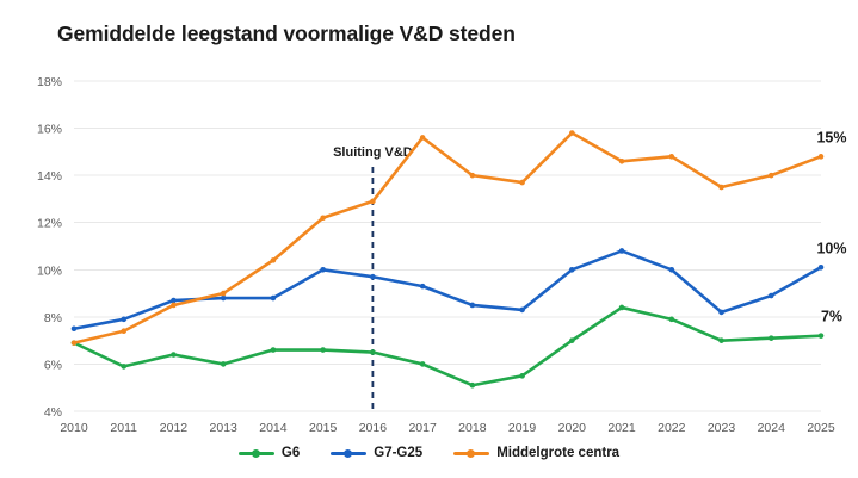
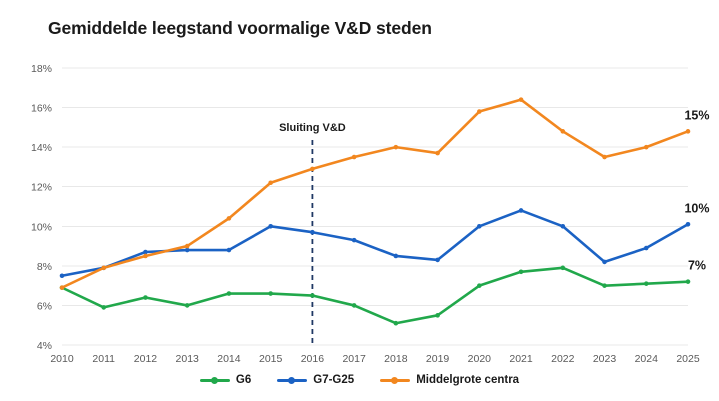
Middelgrote centra/2011: 7.4% -> 7.9%
Middelgrote centra/2017: 15.6% -> 13.5%
G6/2021: 8.4% -> 7.7%
Middelgrote centra/2021: 14.6% -> 16.4%
